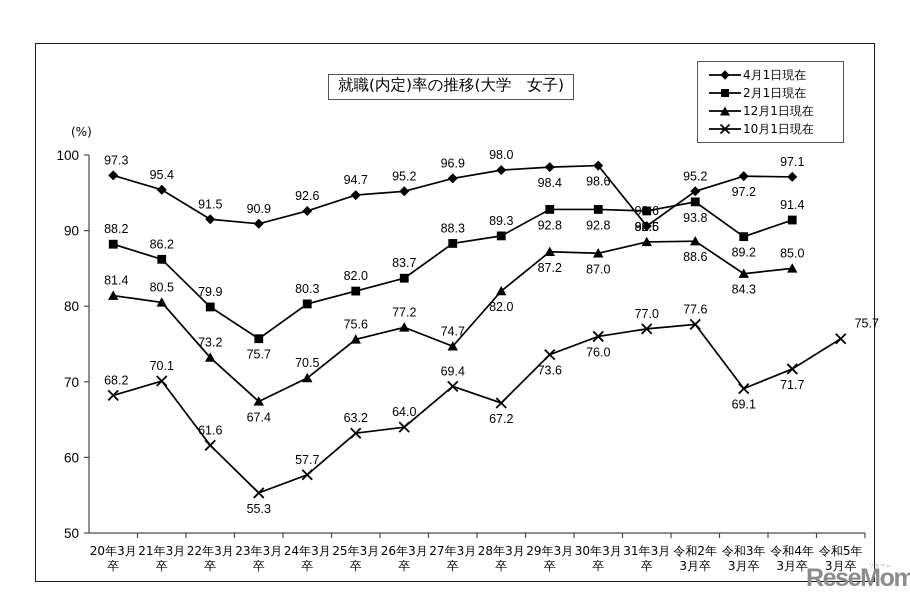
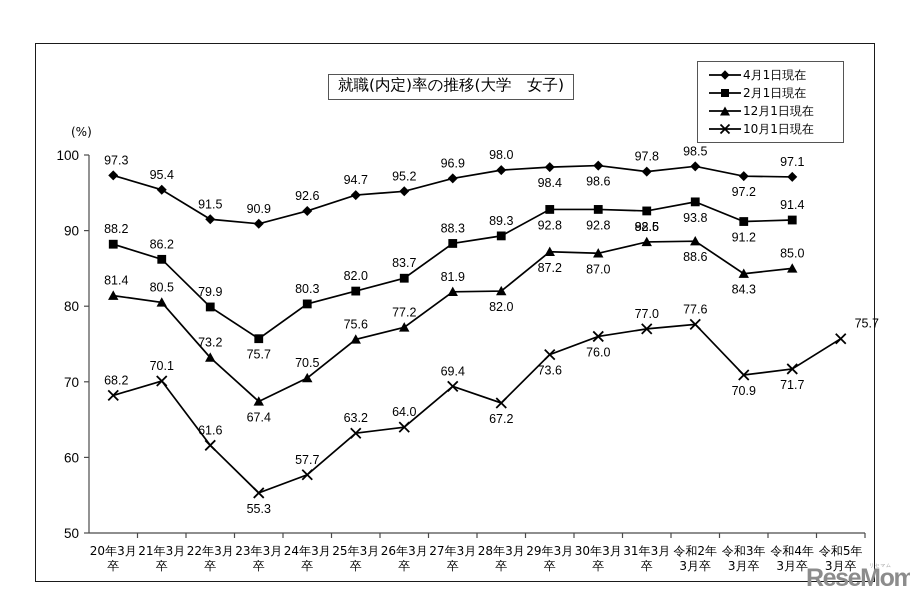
12月1日現在/27年3月卒: 74.7 -> 81.9
4月1日現在/31年3月卒: 90.6 -> 97.8
4月1日現在/令和2年3月卒: 95.2 -> 98.5
2月1日現在/令和3年3月卒: 89.2 -> 91.2
10月1日現在/令和3年3月卒: 69.1 -> 70.9
